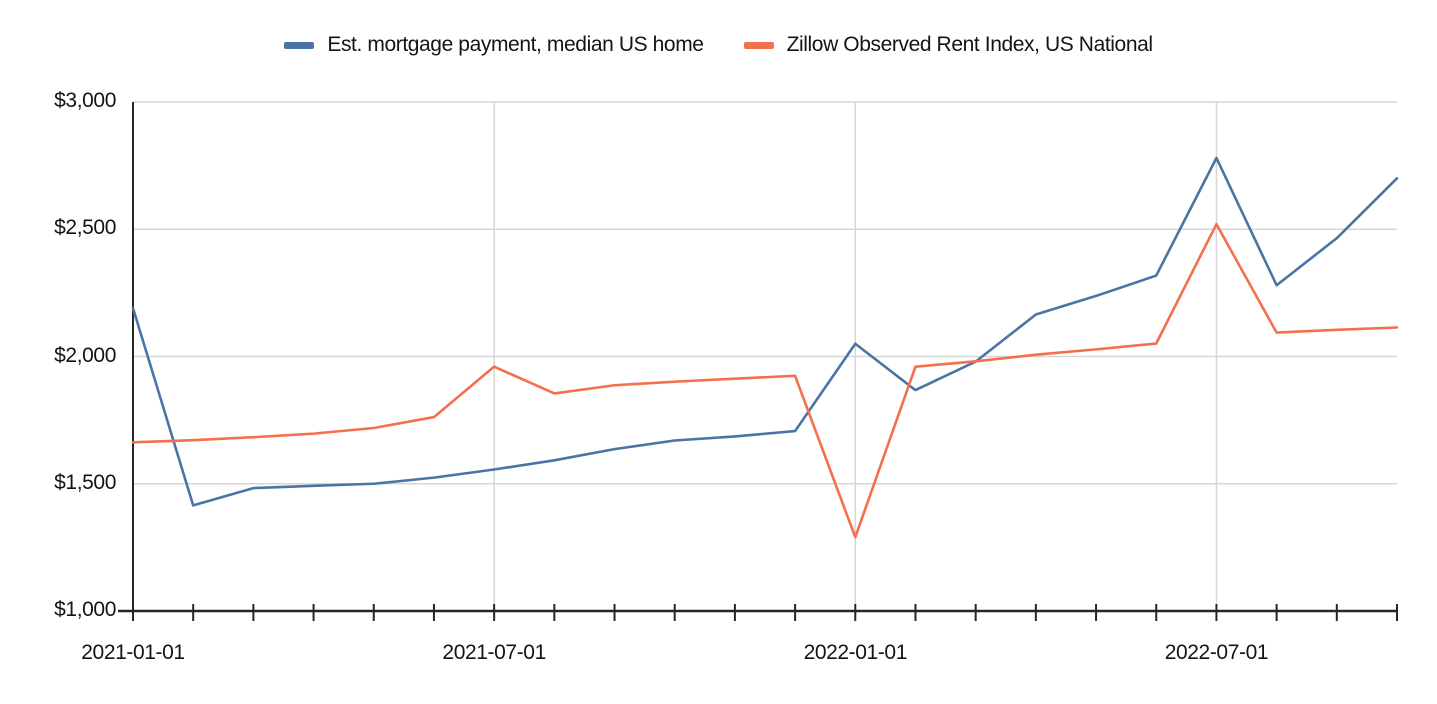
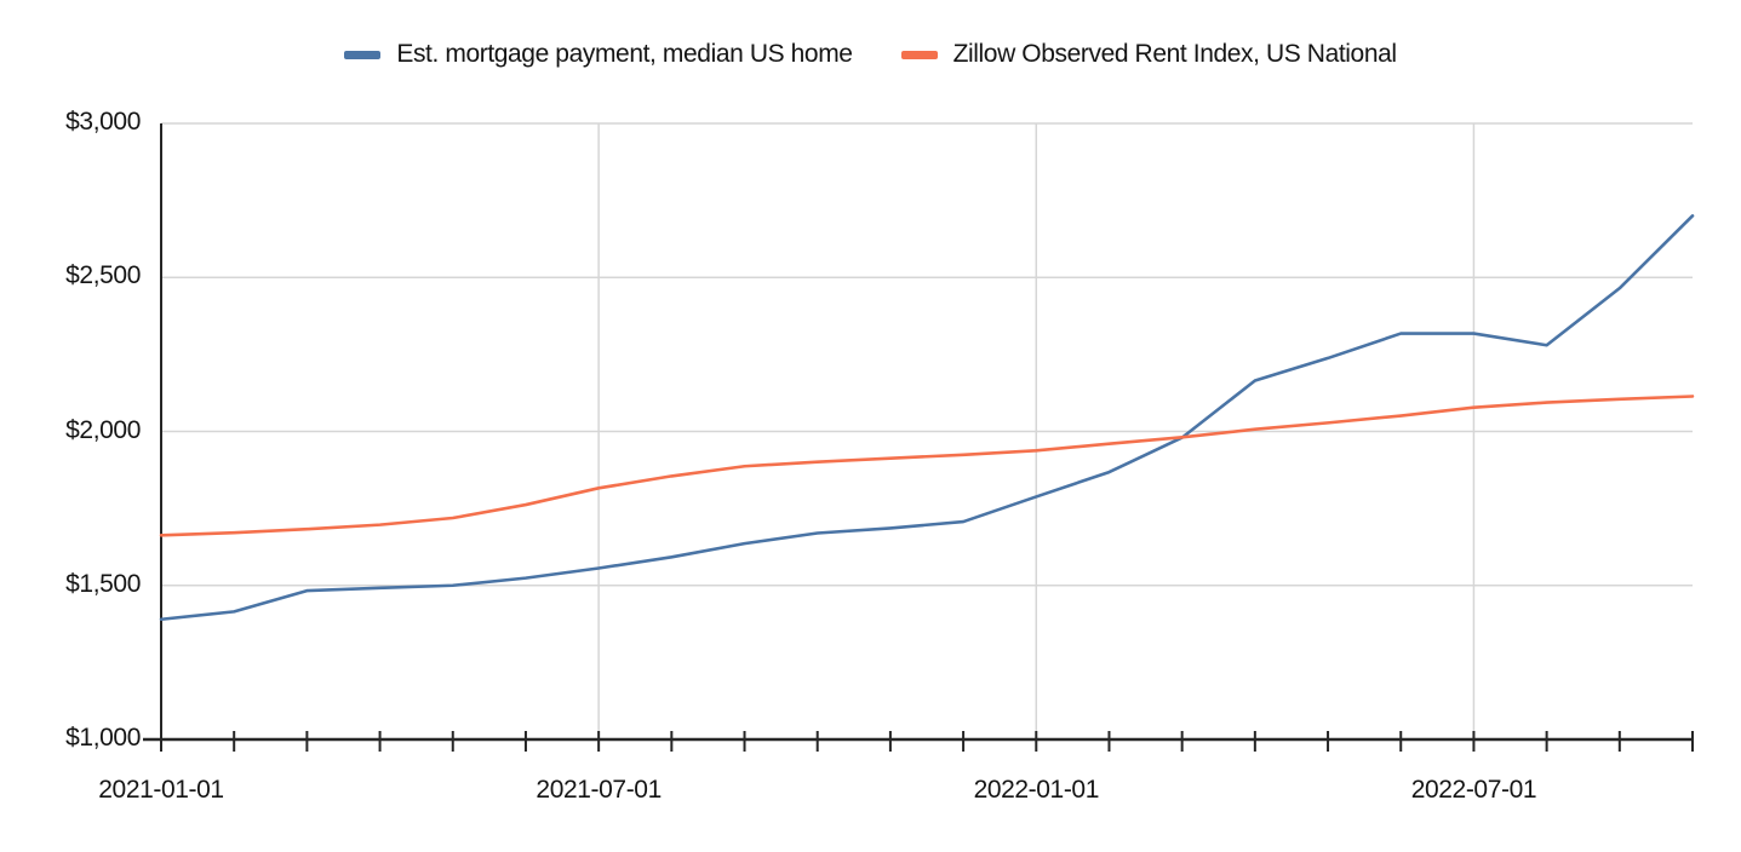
Est. mortgage payment, median US home/2021-01-01: $2190 -> $1390
Zillow Observed Rent Index, US National/2021-07-01: $1960 -> $1820
Est. mortgage payment, median US home/2022-01-01: $2050 -> $1790
Zillow Observed Rent Index, US National/2022-01-01: $1290 -> $1940
Est. mortgage payment, median US home/2022-07-01: $2780 -> $2320
Zillow Observed Rent Index, US National/2022-07-01: $2520 -> $2080
